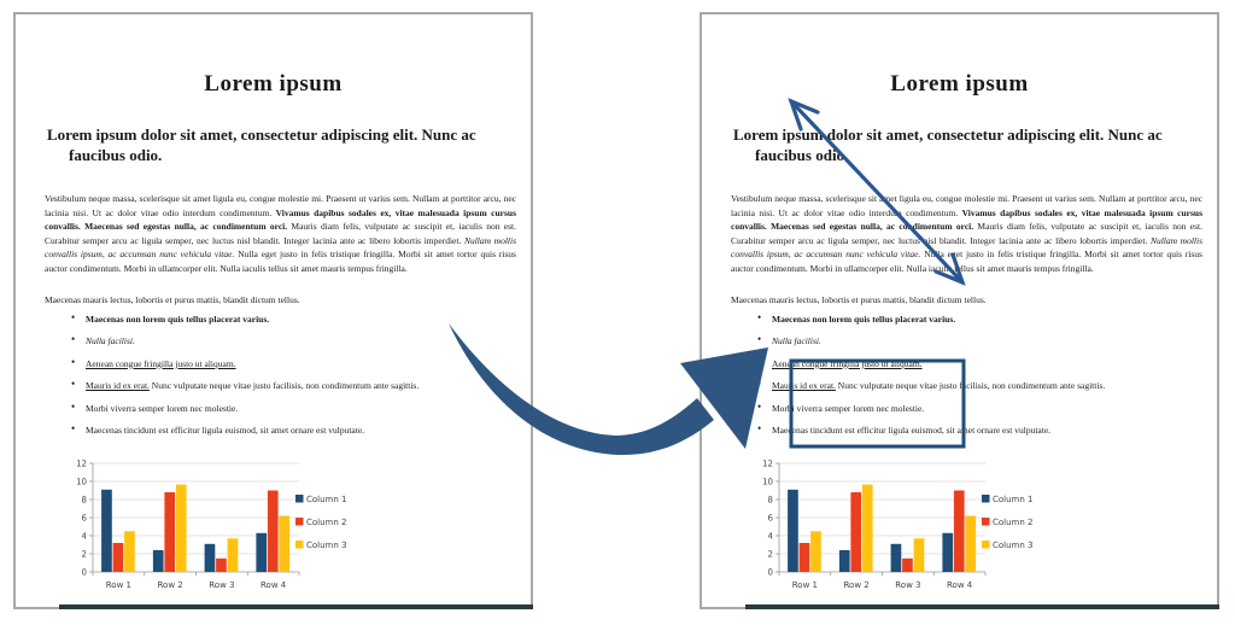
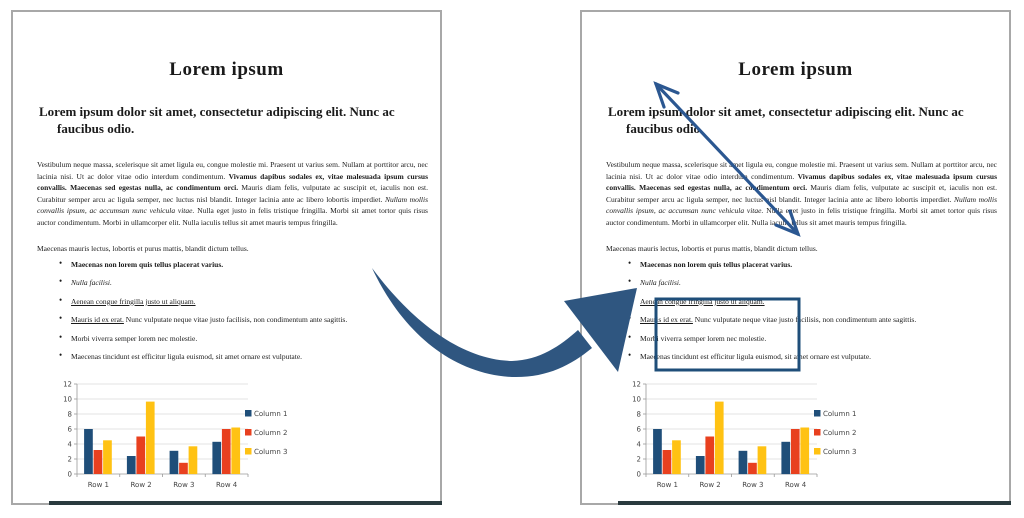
Column 1/Row 1: 9 -> 6
Column 2/Row 2: 9 -> 5
Column 2/Row 4: 9 -> 6
